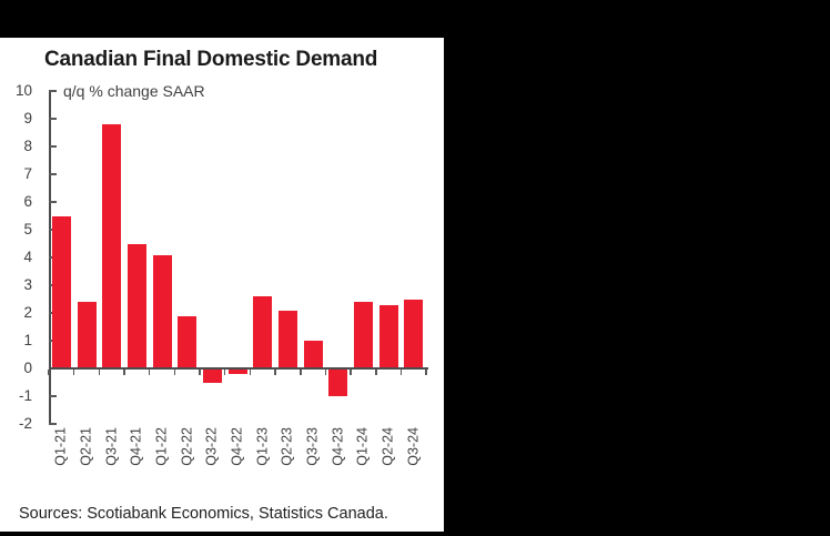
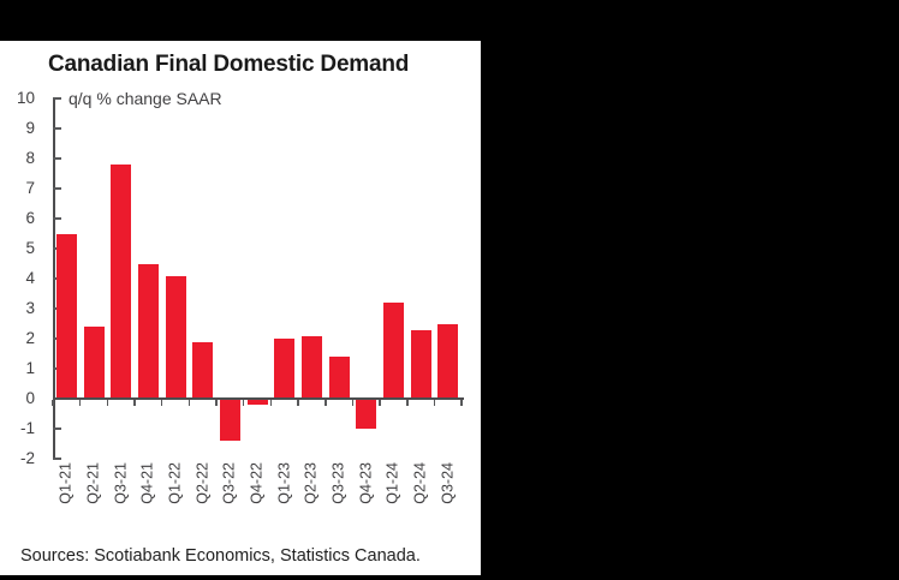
Q3-21: 8.8 -> 7.8
Q3-22: -0.5 -> -1.4
Q1-23: 2.6 -> 2.0
Q3-23: 1.0 -> 1.4
Q1-24: 2.4 -> 3.2
